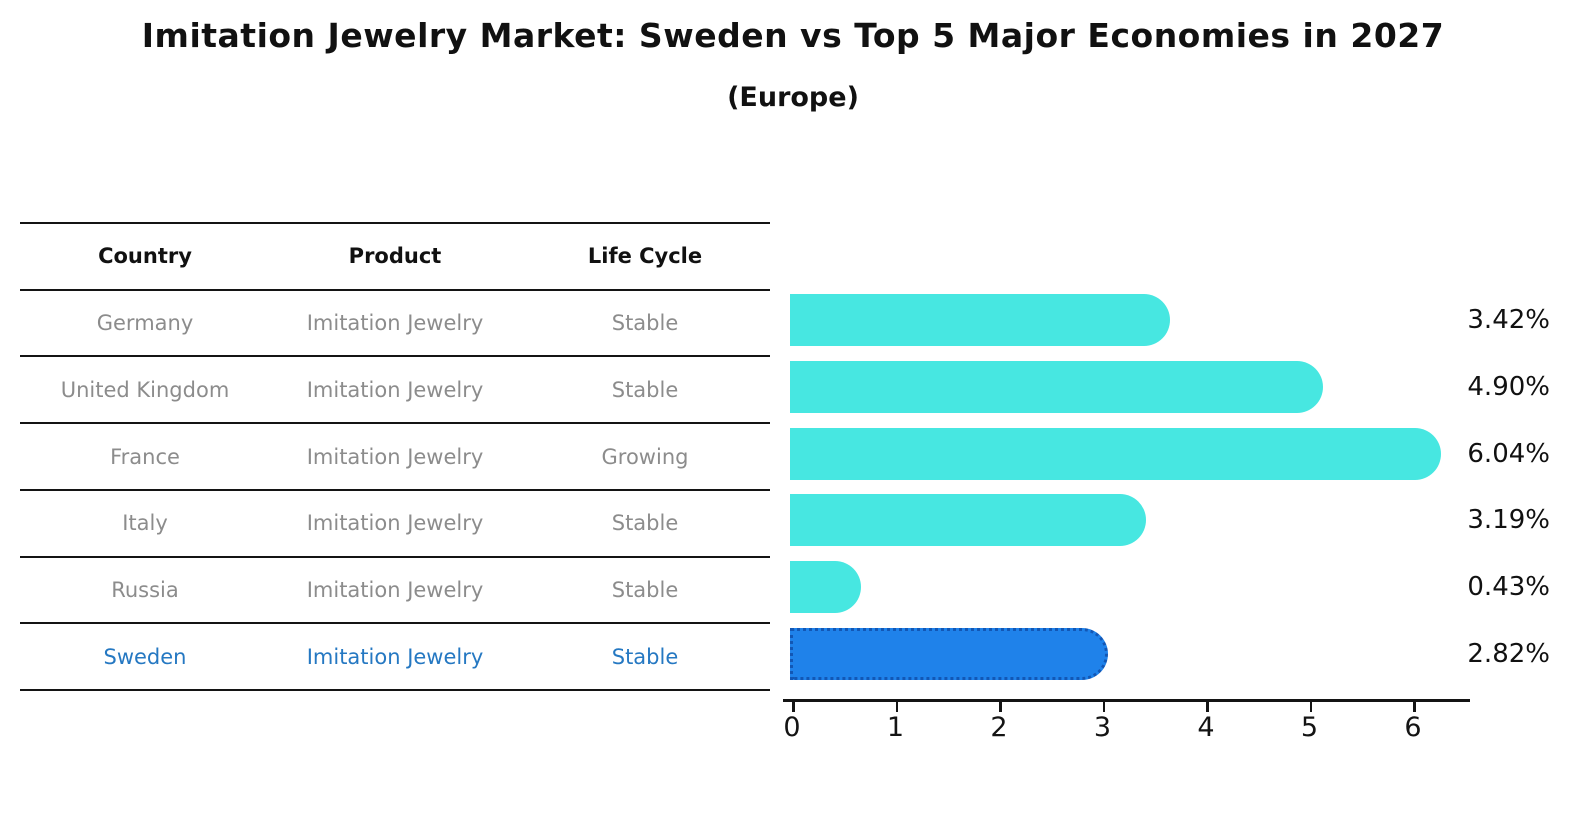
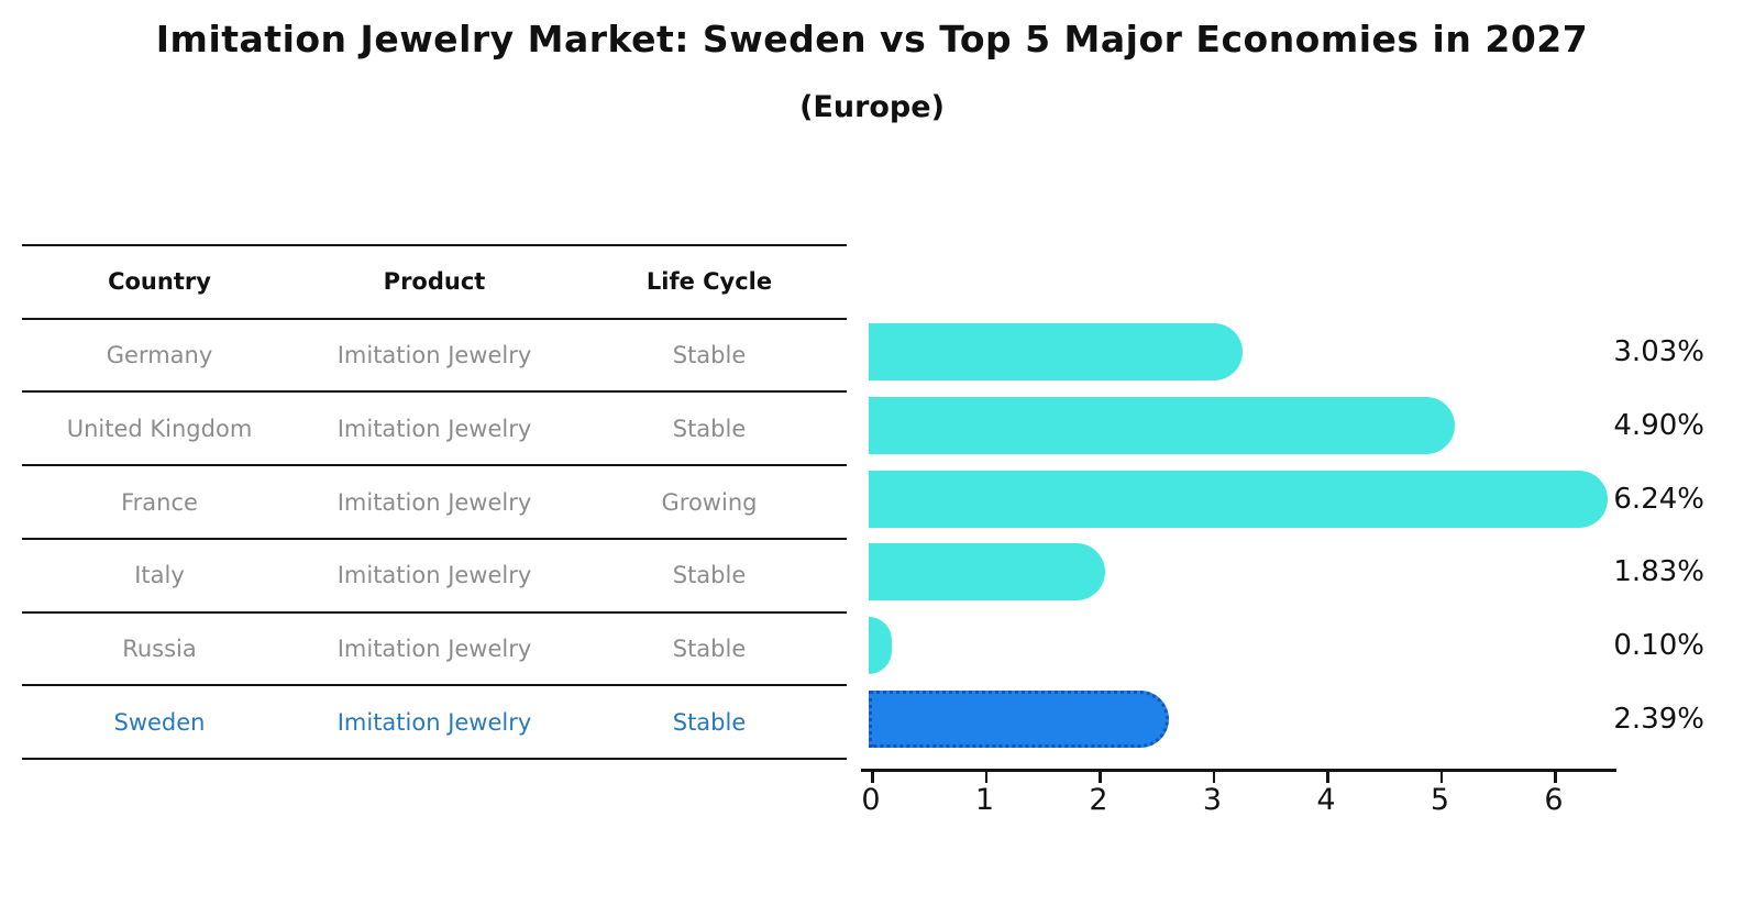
Germany: 3.42% -> 3.03%
France: 6.04% -> 6.24%
Italy: 3.19% -> 1.83%
Russia: 0.43% -> 0.10%
Sweden: 2.82% -> 2.39%
